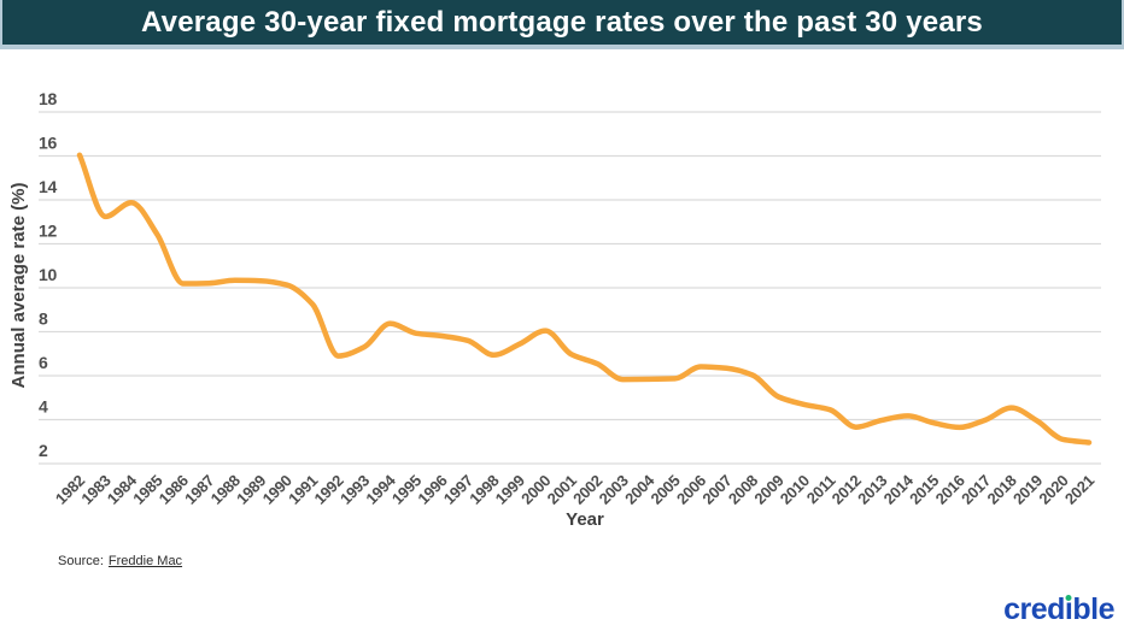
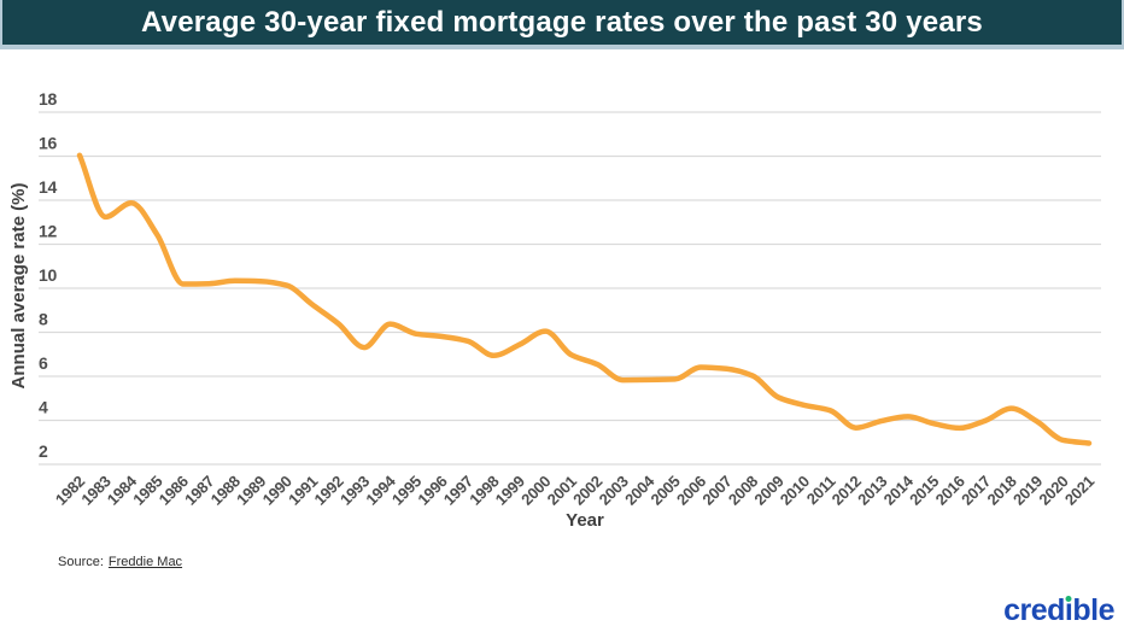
1992: 6.9 -> 8.4
